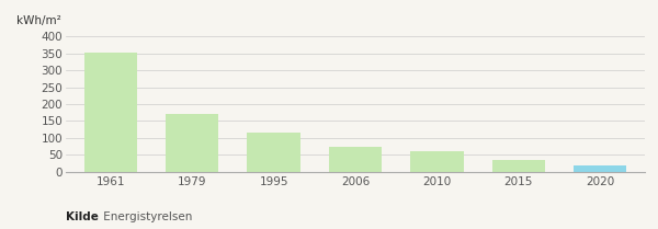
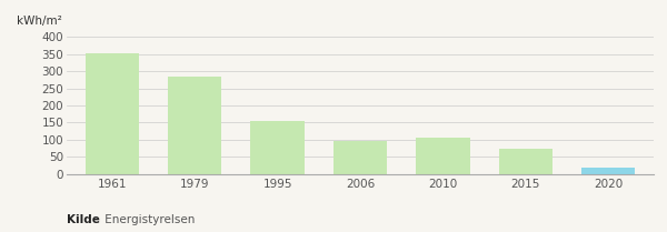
1979: 170 -> 285
1995: 115 -> 155
2006: 75 -> 95
2010: 62 -> 105
2015: 35 -> 75
